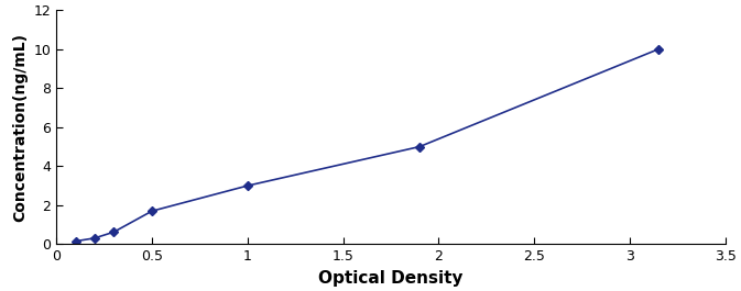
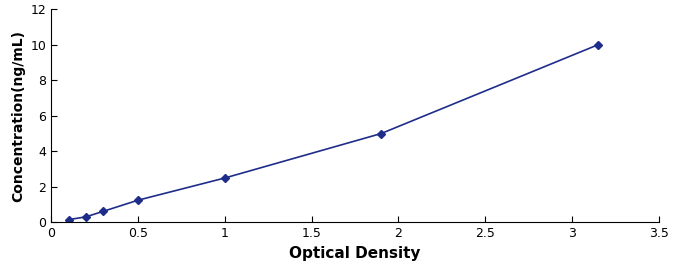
0.5: 1.7 -> 1.2
1: 3.0 -> 2.5
